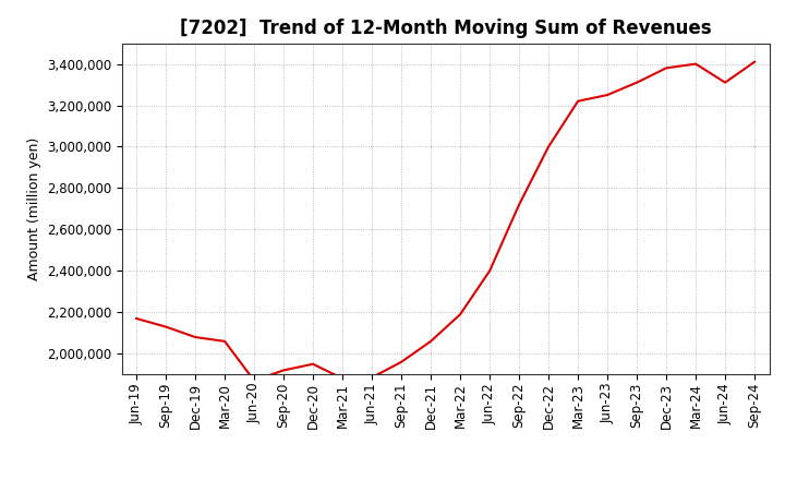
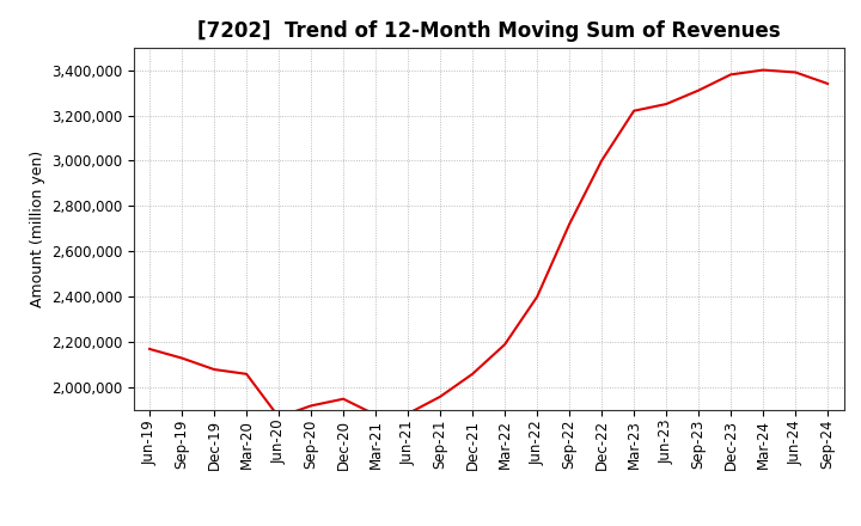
Jun-24: 3,310,000 -> 3,390,000
Sep-24: 3,410,000 -> 3,340,000
